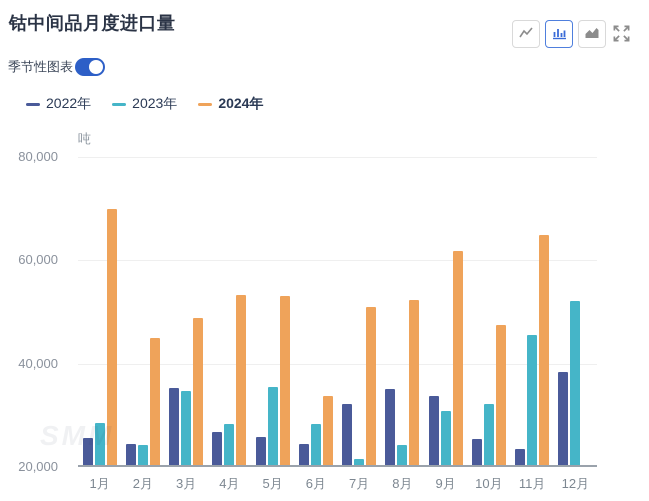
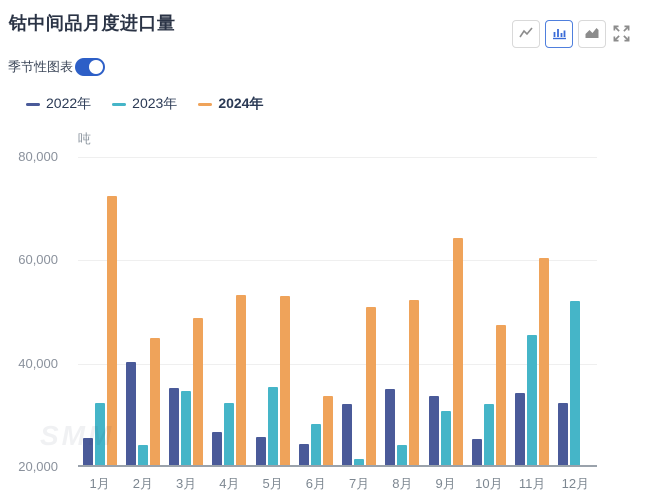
2023年/1月: 28000 -> 32000
2024年/1月: 70000 -> 72000
2022年/2月: 24000 -> 40000
2023年/4月: 28000 -> 32000
2024年/9月: 62000 -> 64000
2022年/11月: 23000 -> 34000
2024年/11月: 64000 -> 60000
2022年/12月: 38000 -> 32000
